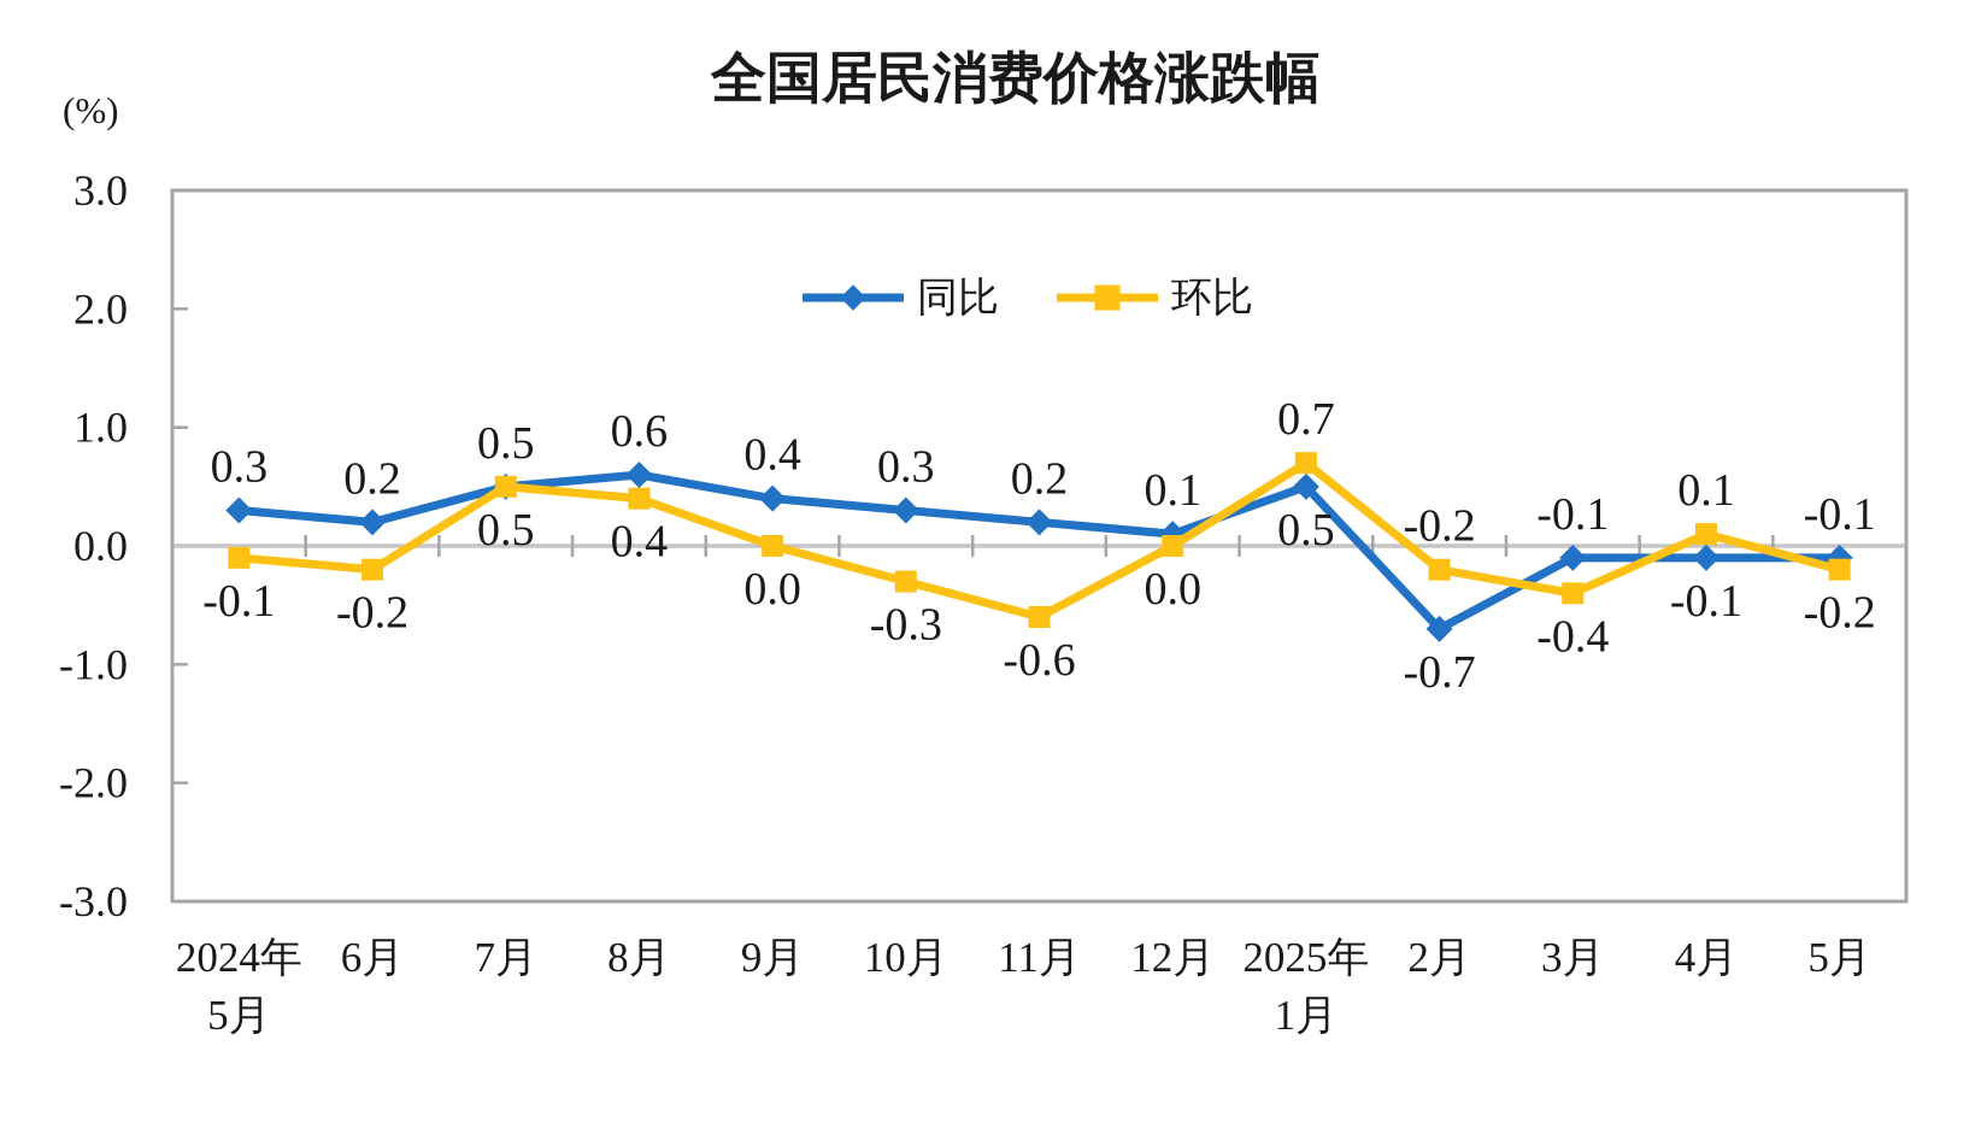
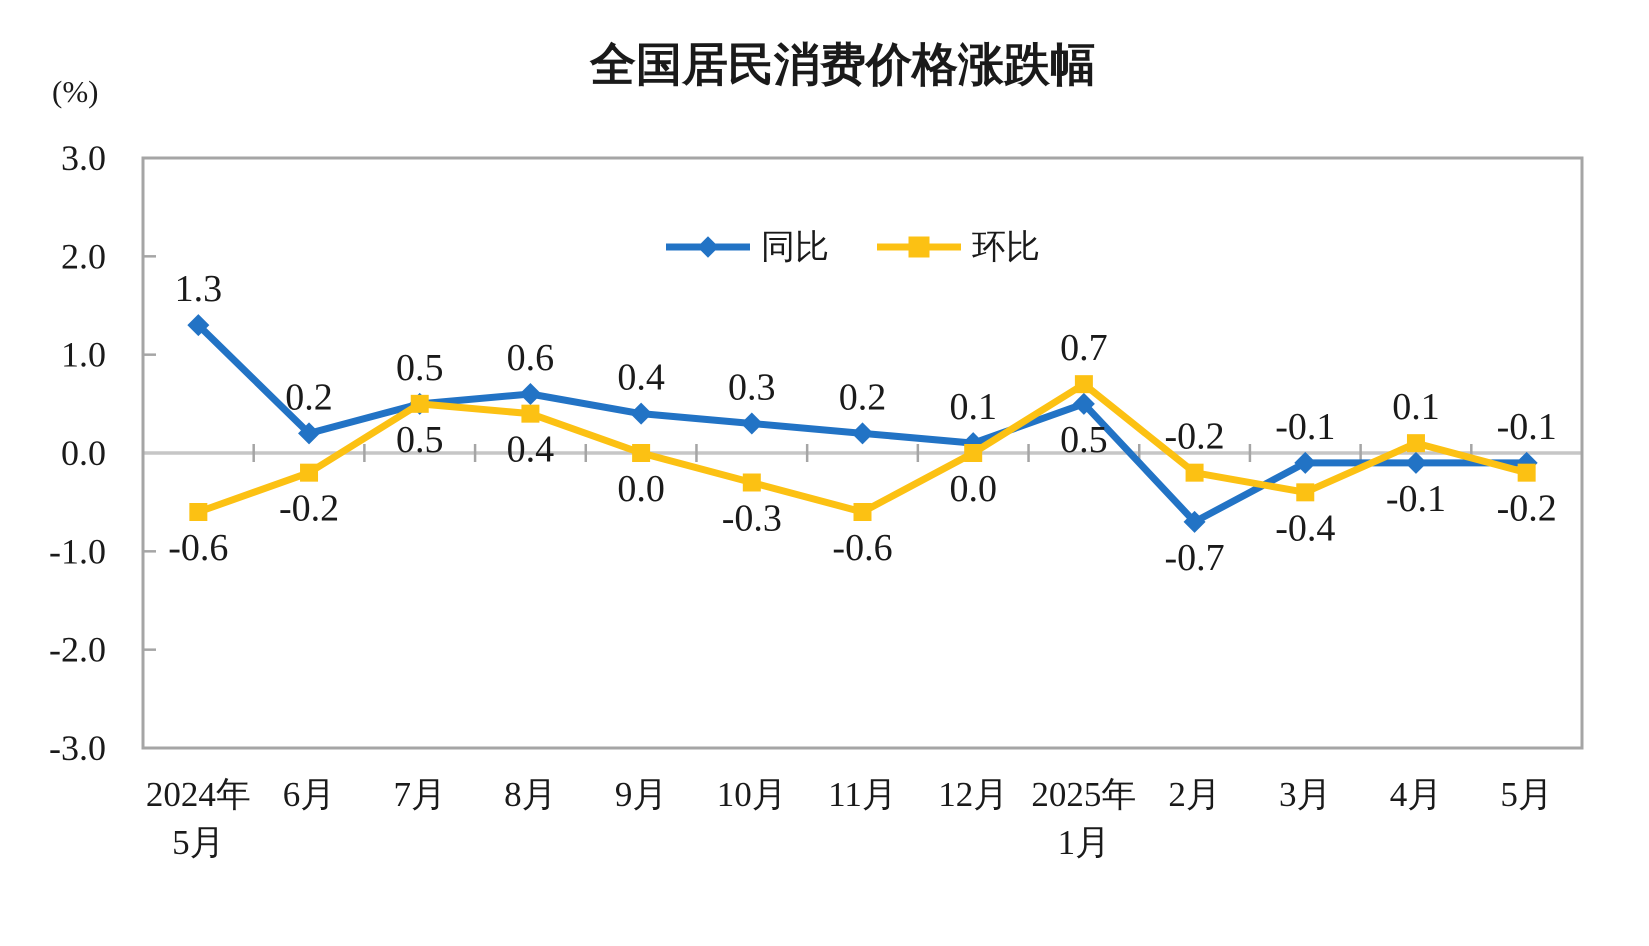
同比/2024年5月: 0.3 -> 1.3
环比/2024年5月: -0.1 -> -0.6
